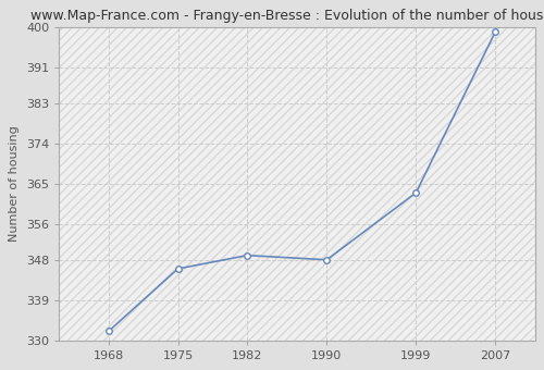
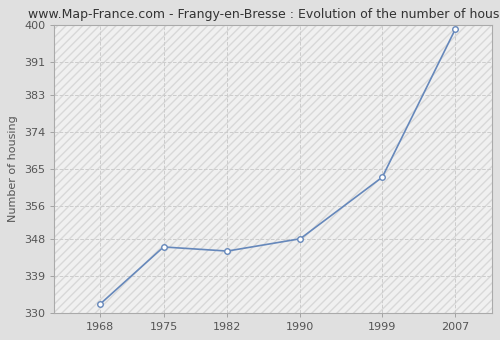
1982: 349 -> 345
